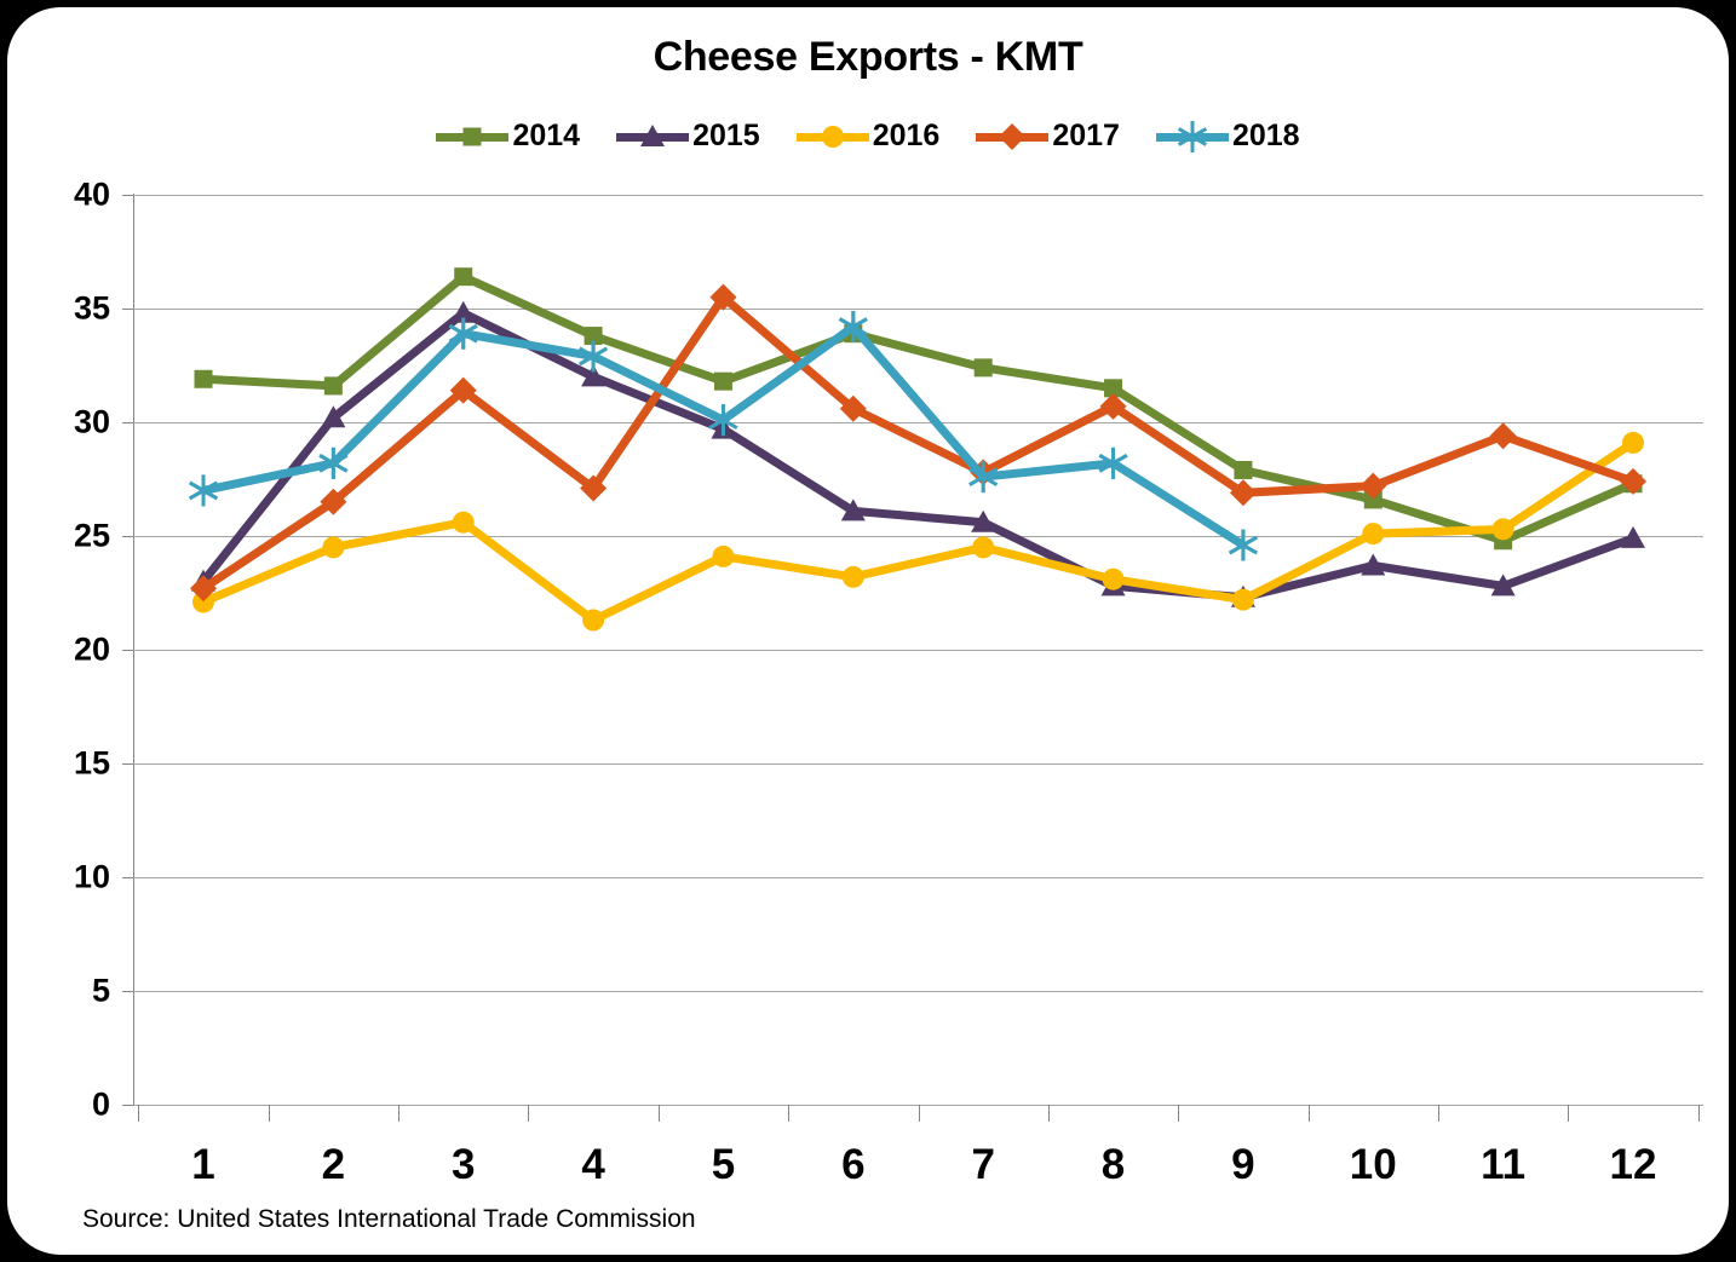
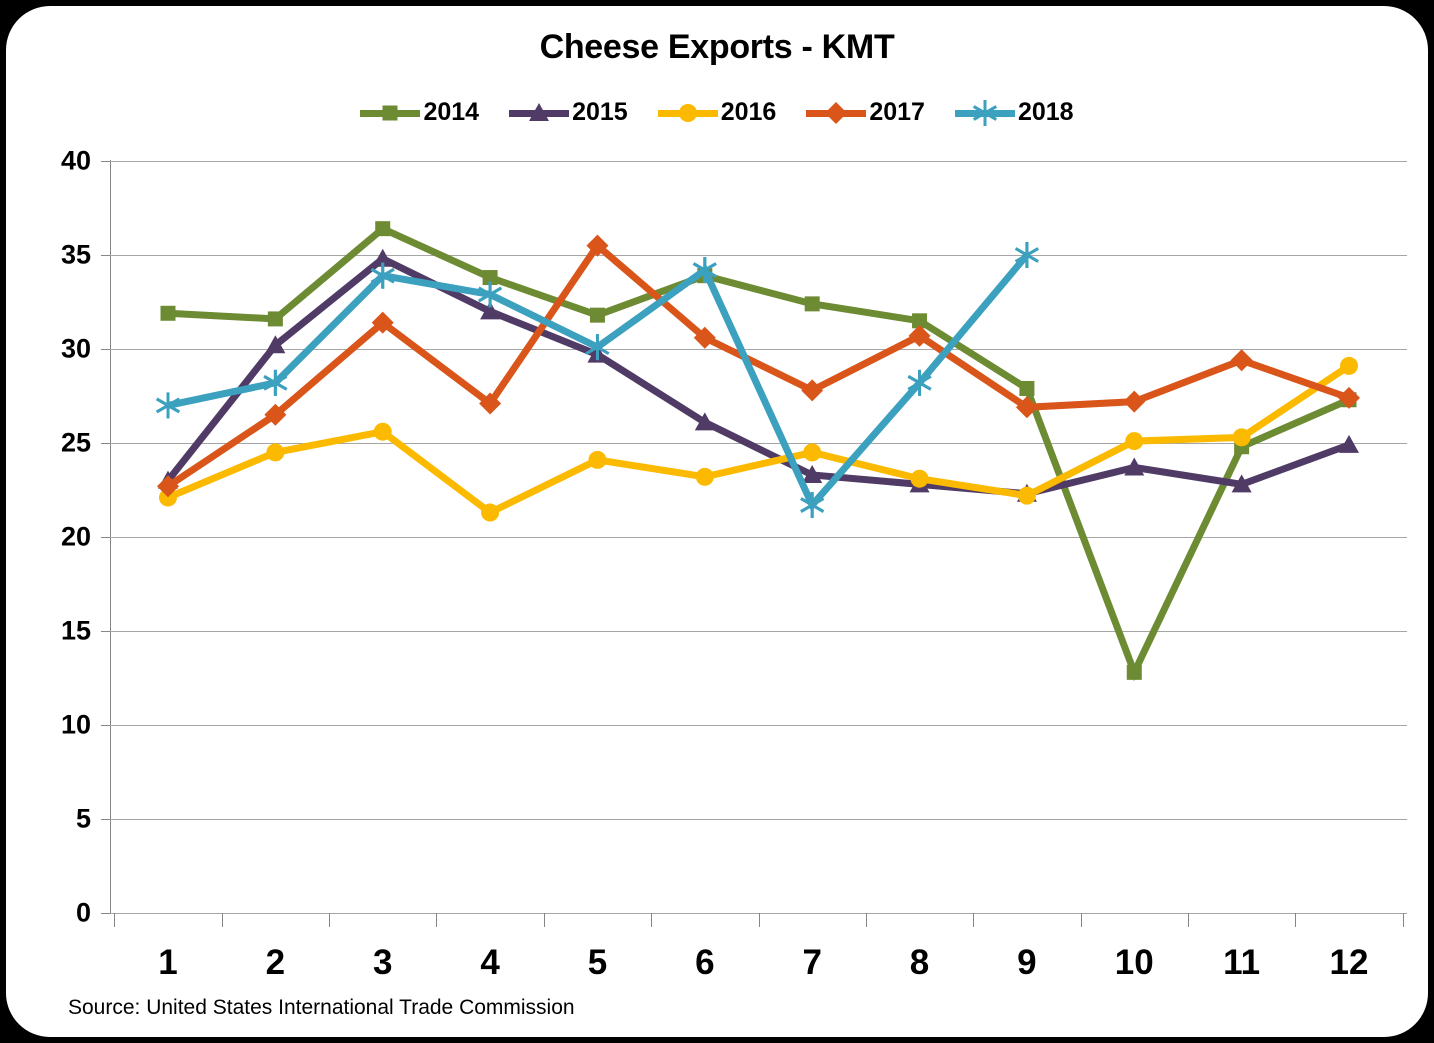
2015/7: 25.6 -> 23.3
2018/7: 27.6 -> 21.7
2018/9: 24.6 -> 35.0
2014/10: 26.6 -> 12.8
